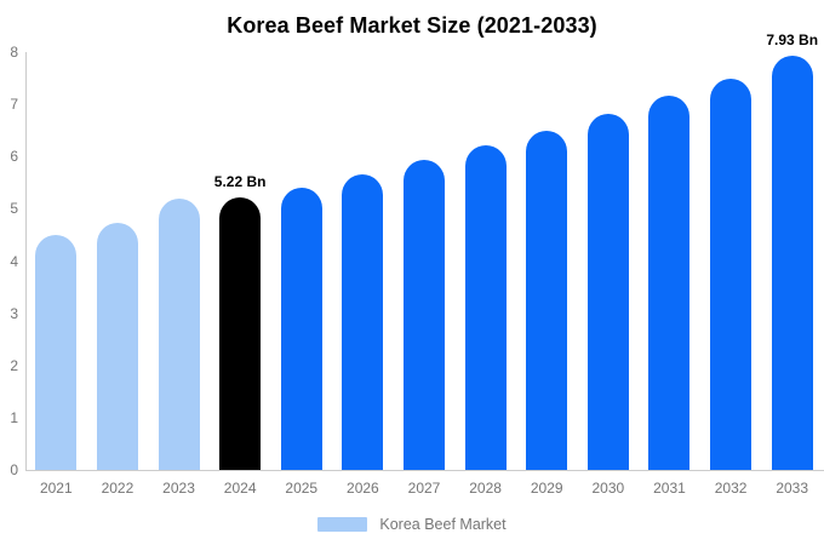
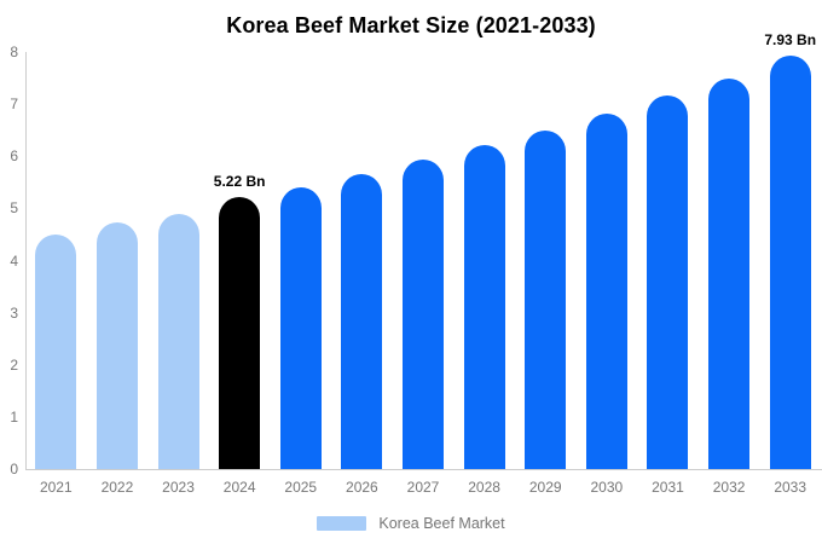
2023: 5.2 -> 4.9
